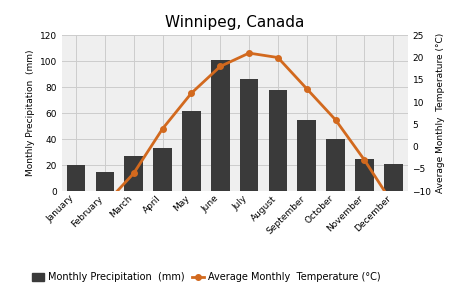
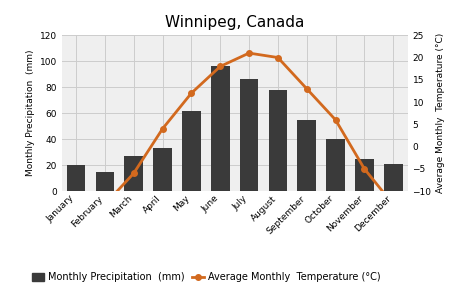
Monthly Precipitation (mm)/June: 101 -> 96
Average Monthly Temperature (°C)/November: -3 -> -5
